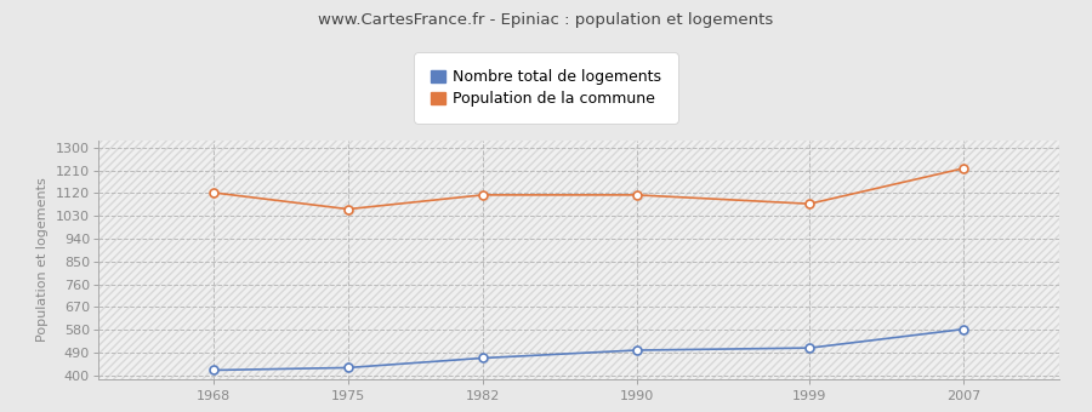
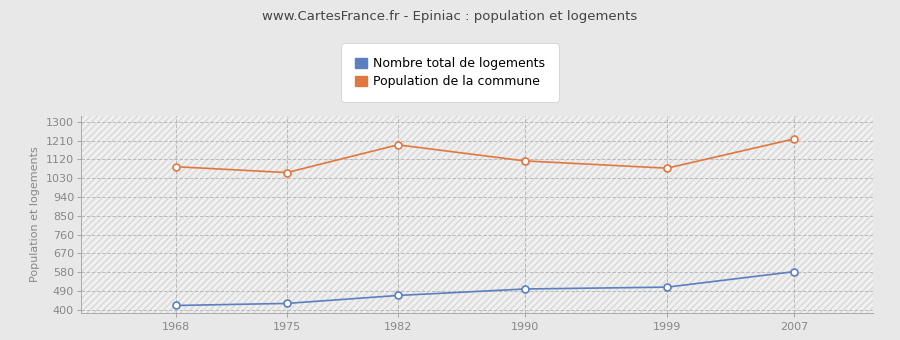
Population de la commune/1968: 1122 -> 1085
Population de la commune/1982: 1113 -> 1190
